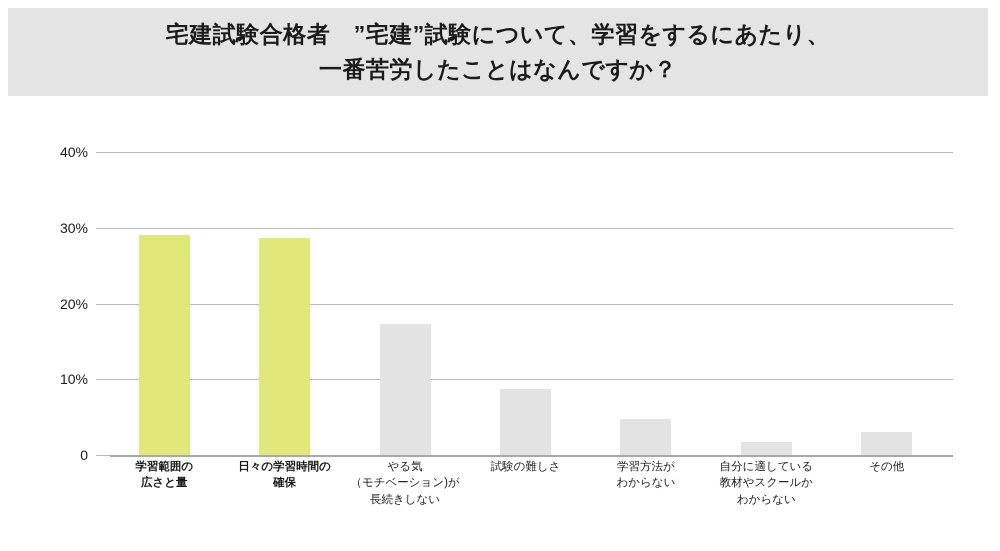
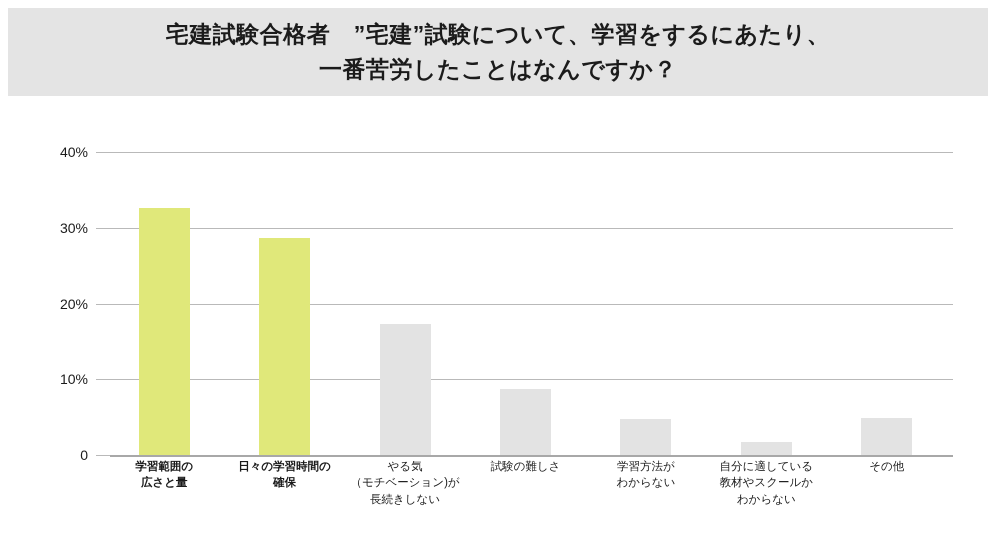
学習範囲の 広さと量: 29% -> 33%
その他: 3% -> 5%
